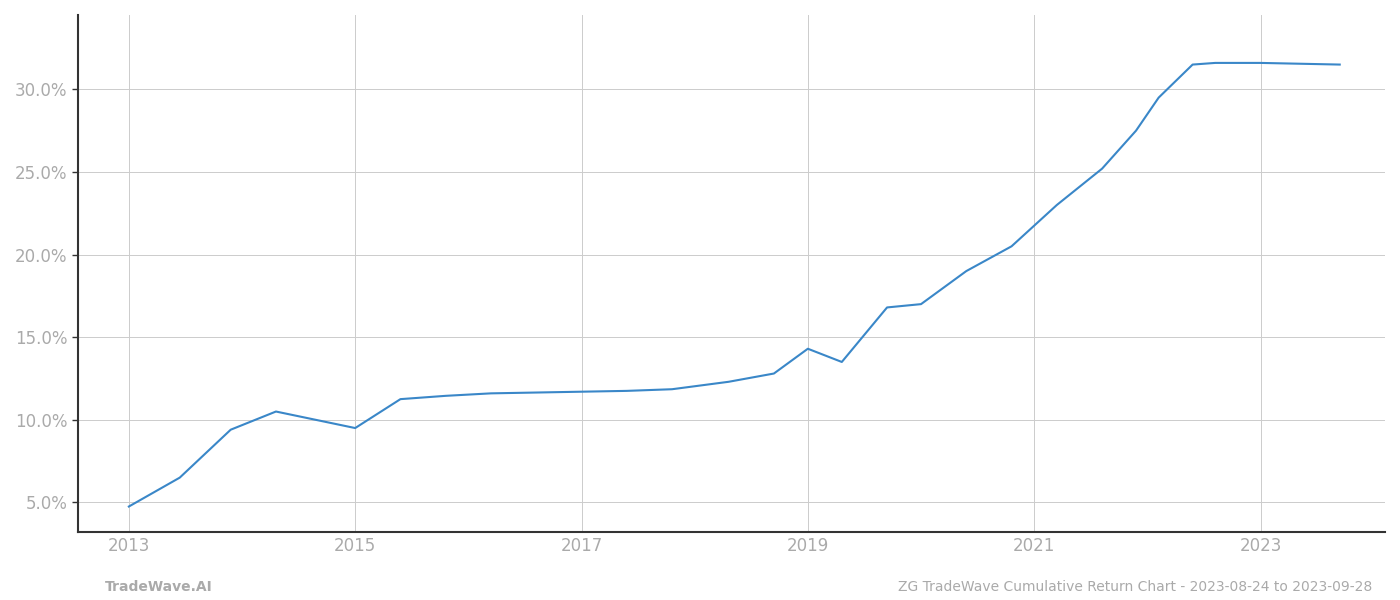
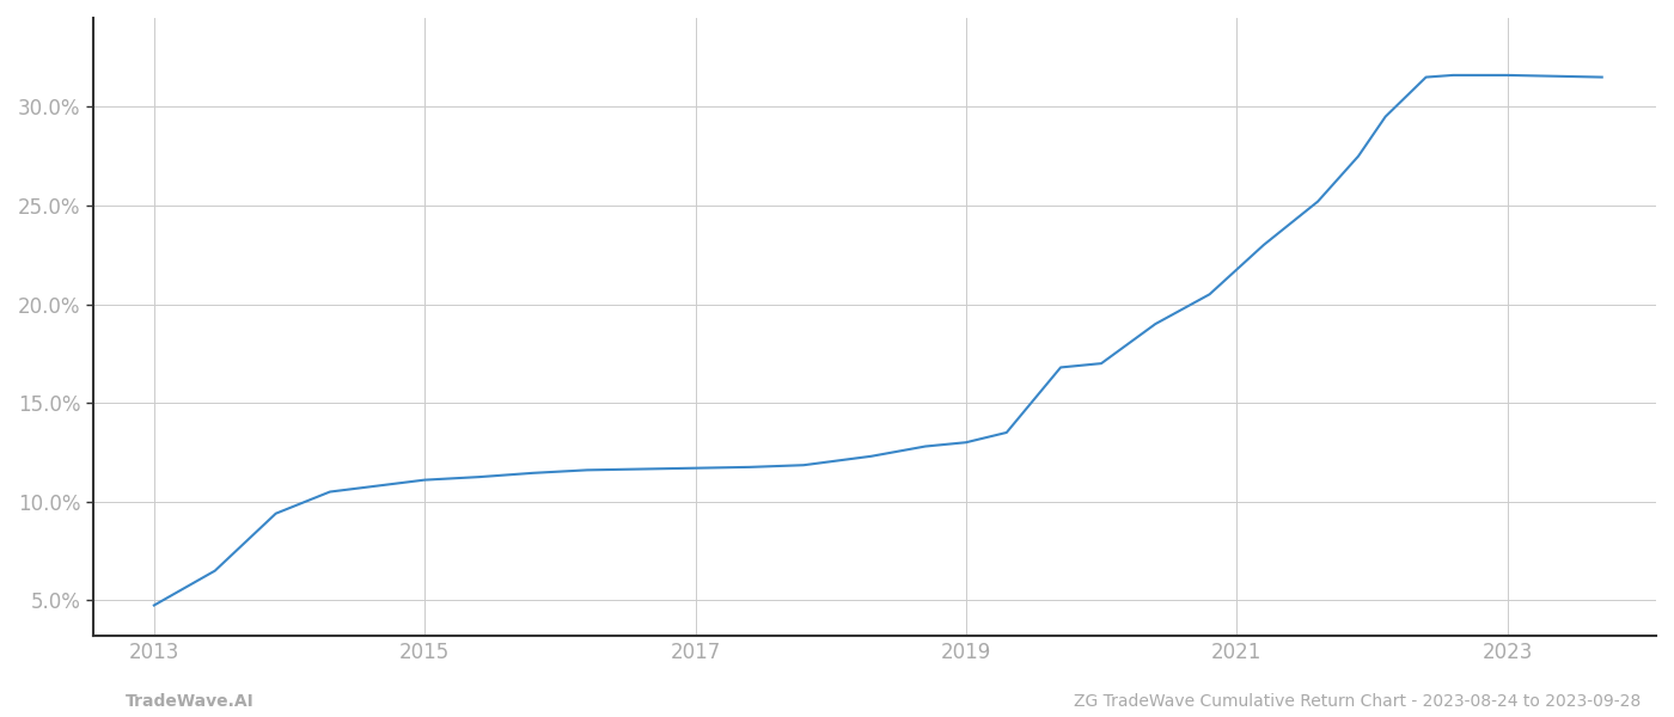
2015: 9.5% -> 11.1%
2019: 14.3% -> 13.0%
